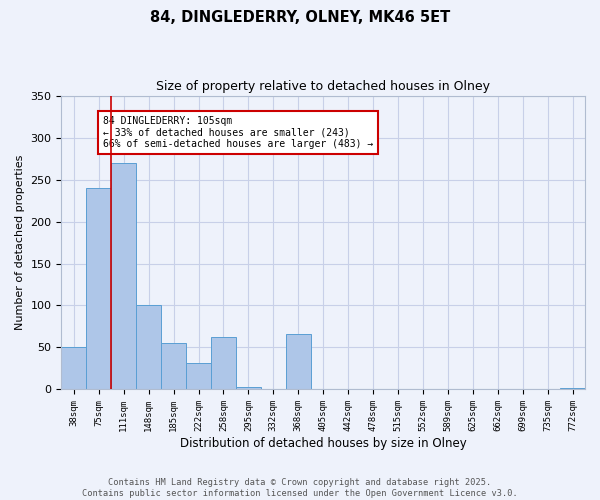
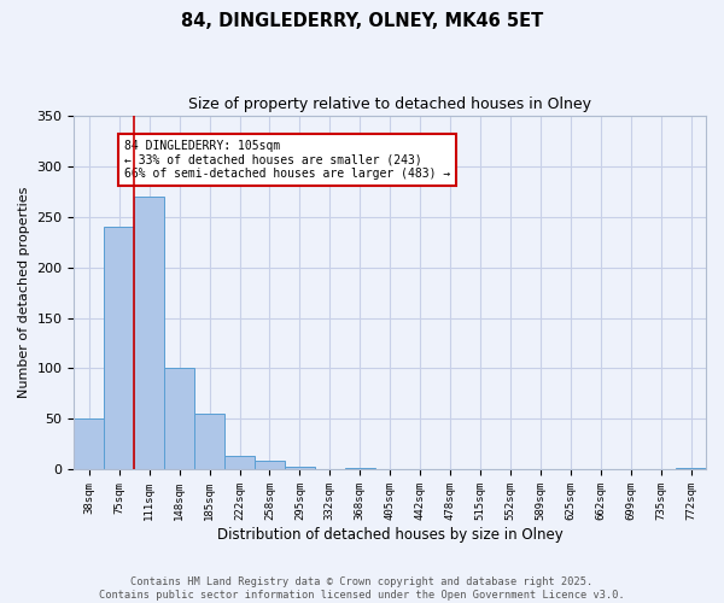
222sqm: 32 -> 14
258sqm: 62 -> 9
368sqm: 66 -> 2
